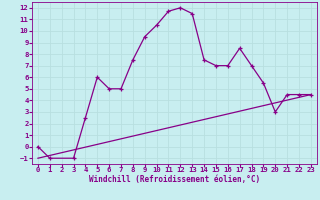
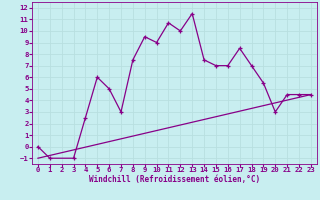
7: 5.0 -> 3.0
10: 10.5 -> 9.0
11: 11.7 -> 10.7
12: 12.0 -> 10.0
